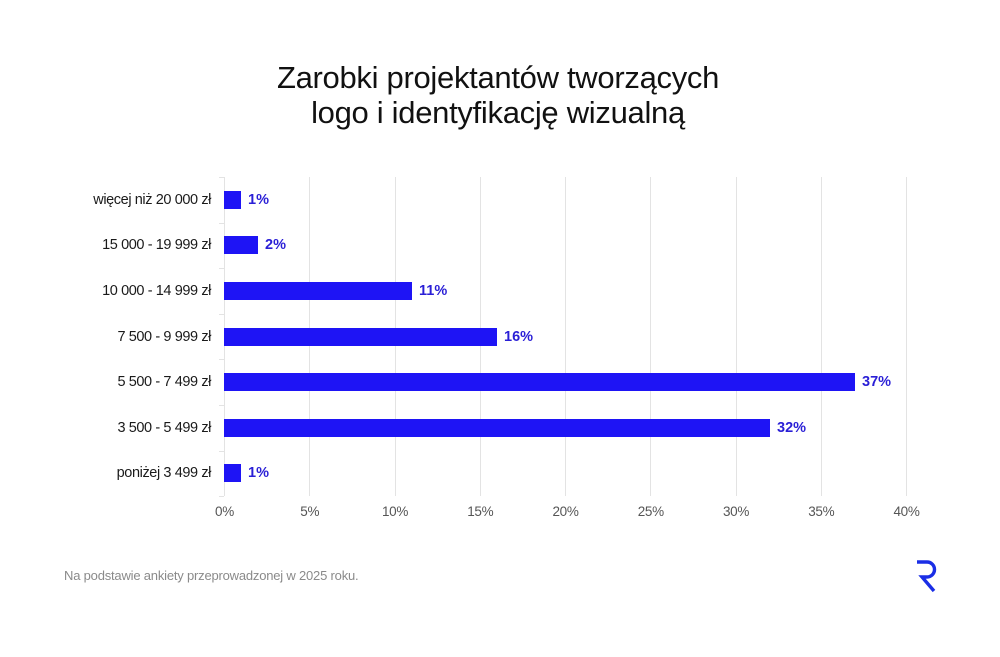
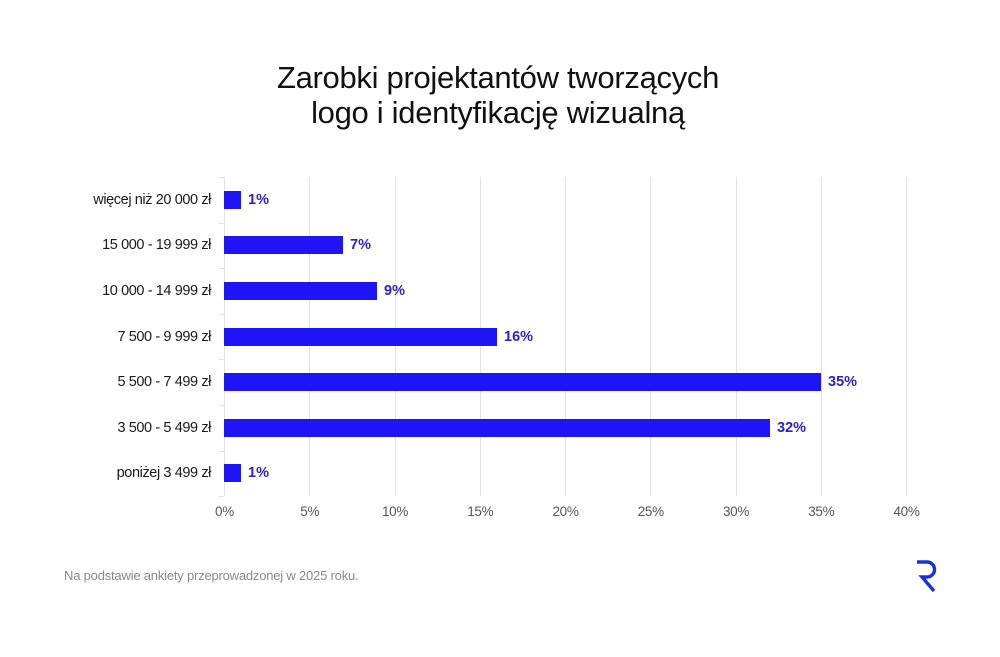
15 000 - 19 999 zł: 2% -> 7%
10 000 - 14 999 zł: 11% -> 9%
5 500 - 7 499 zł: 37% -> 35%
